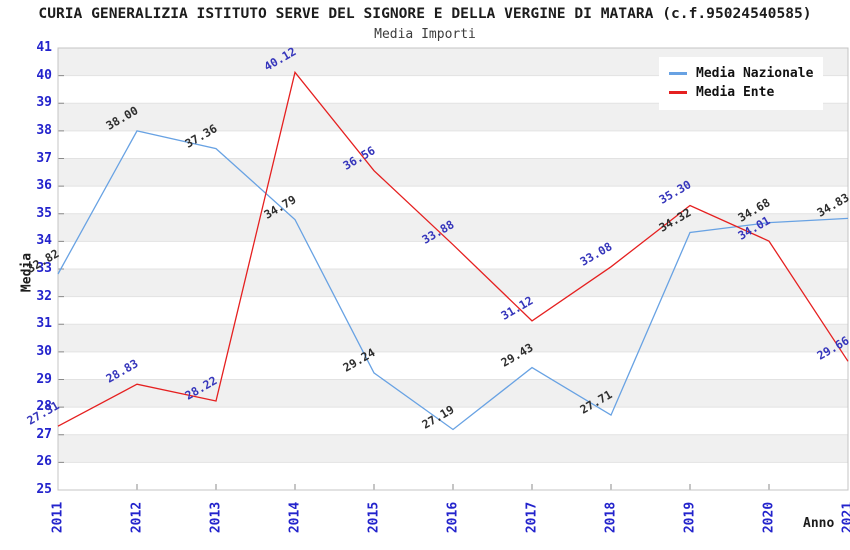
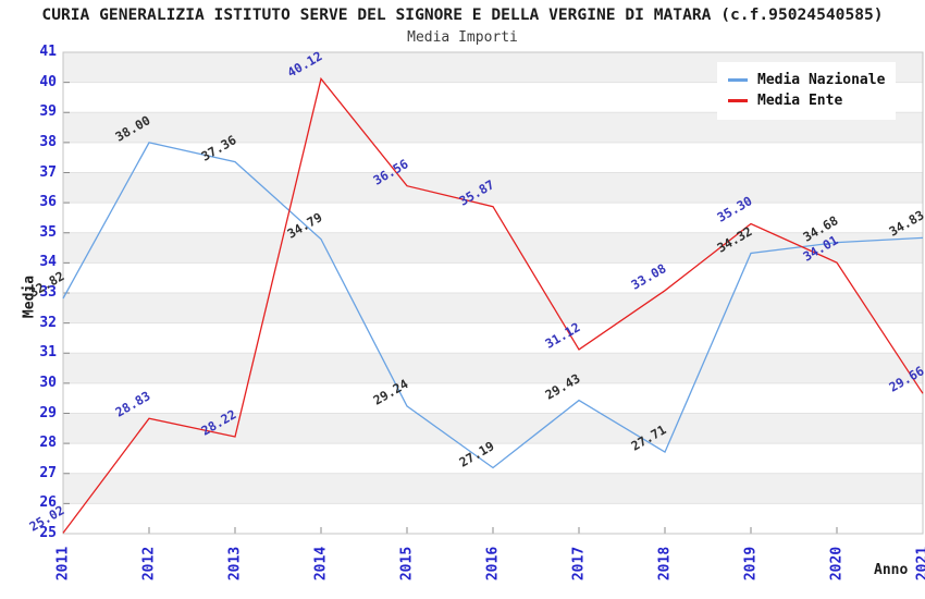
Media Ente/2011: 27.31 -> 25.02
Media Ente/2016: 33.88 -> 35.87
